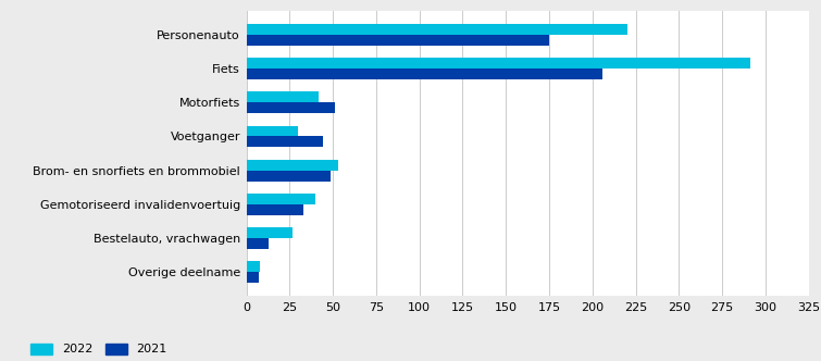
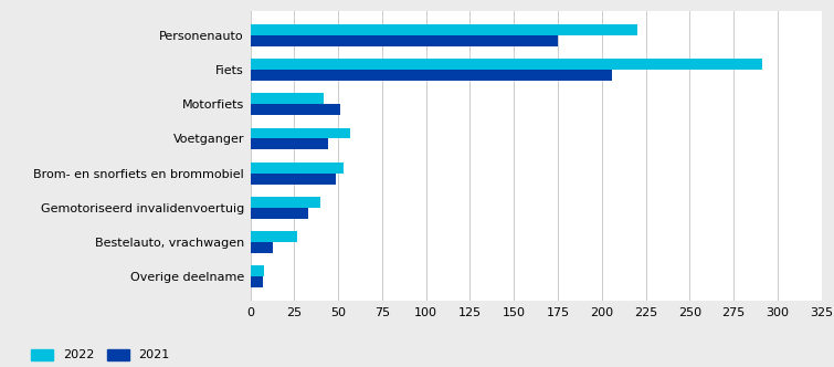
2022/Voetganger: 30 -> 57
